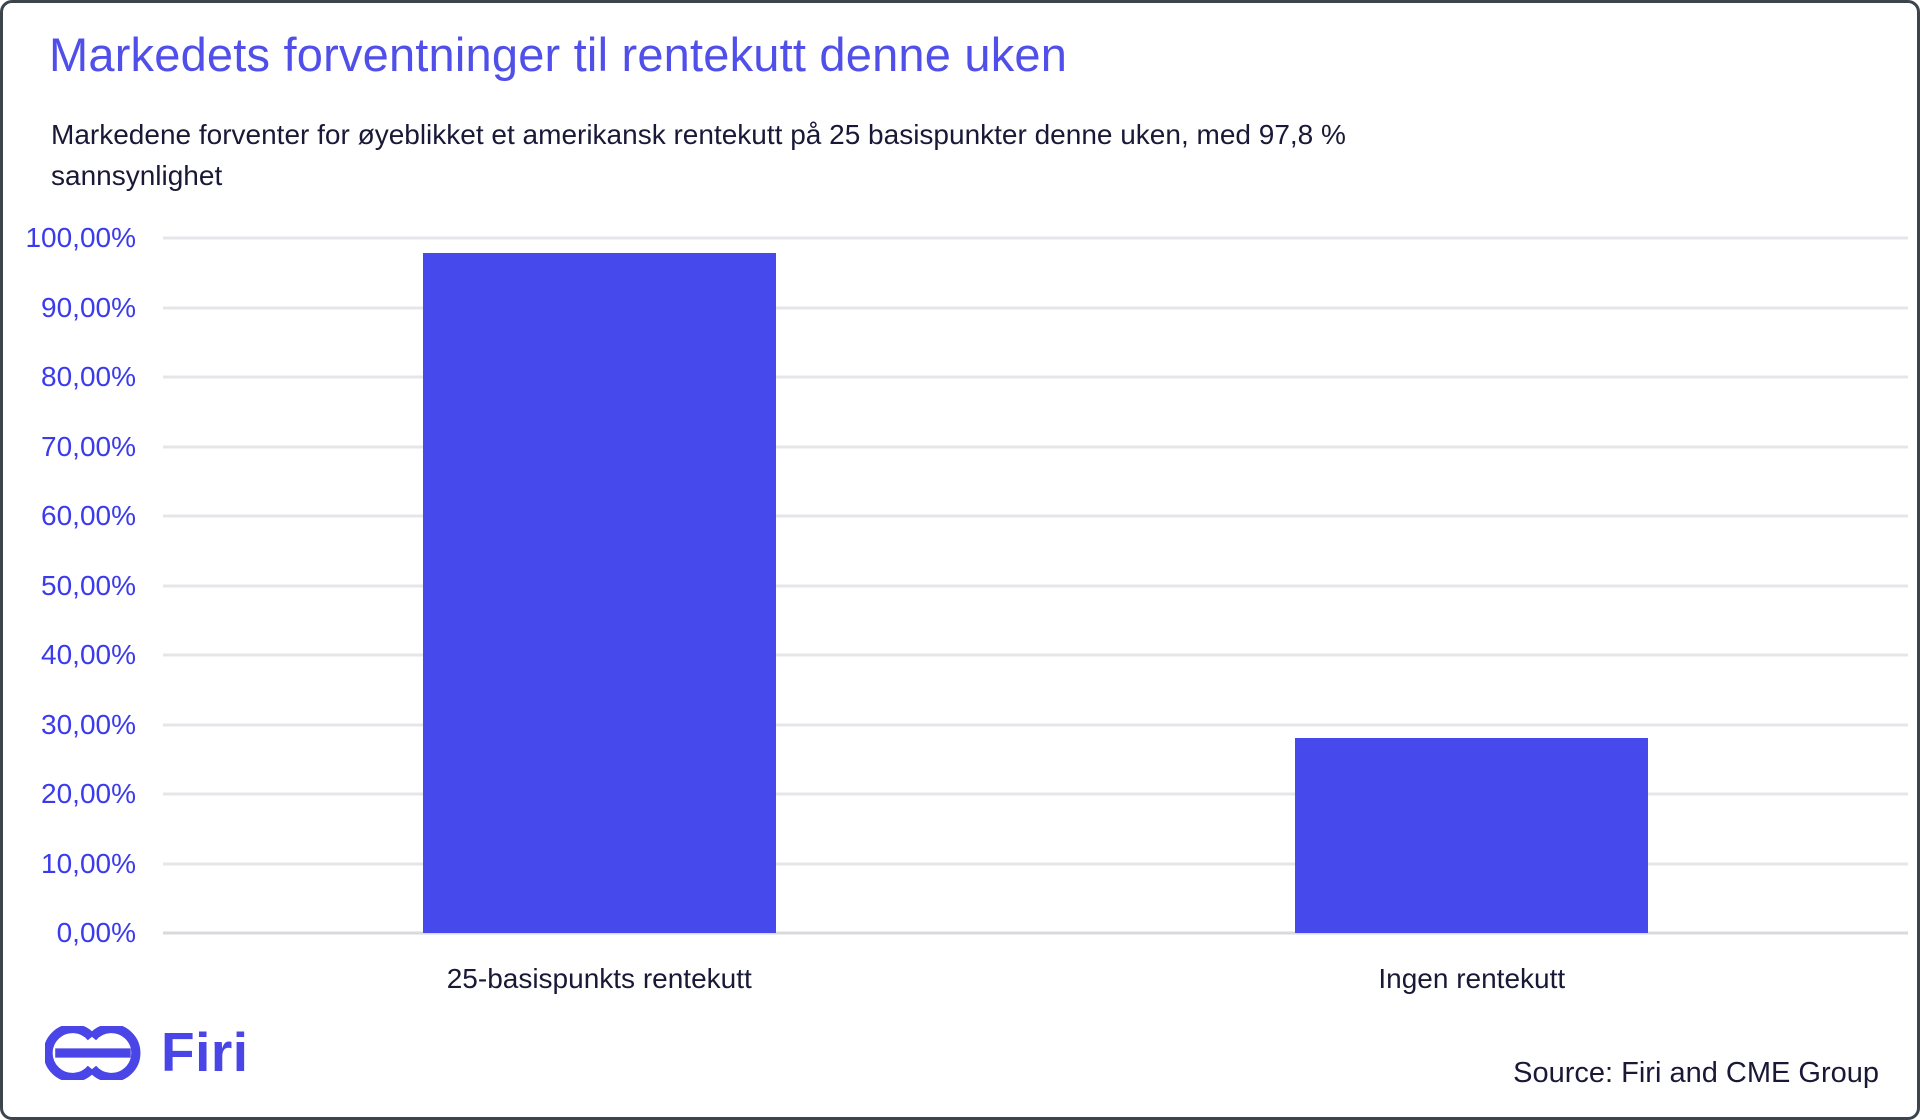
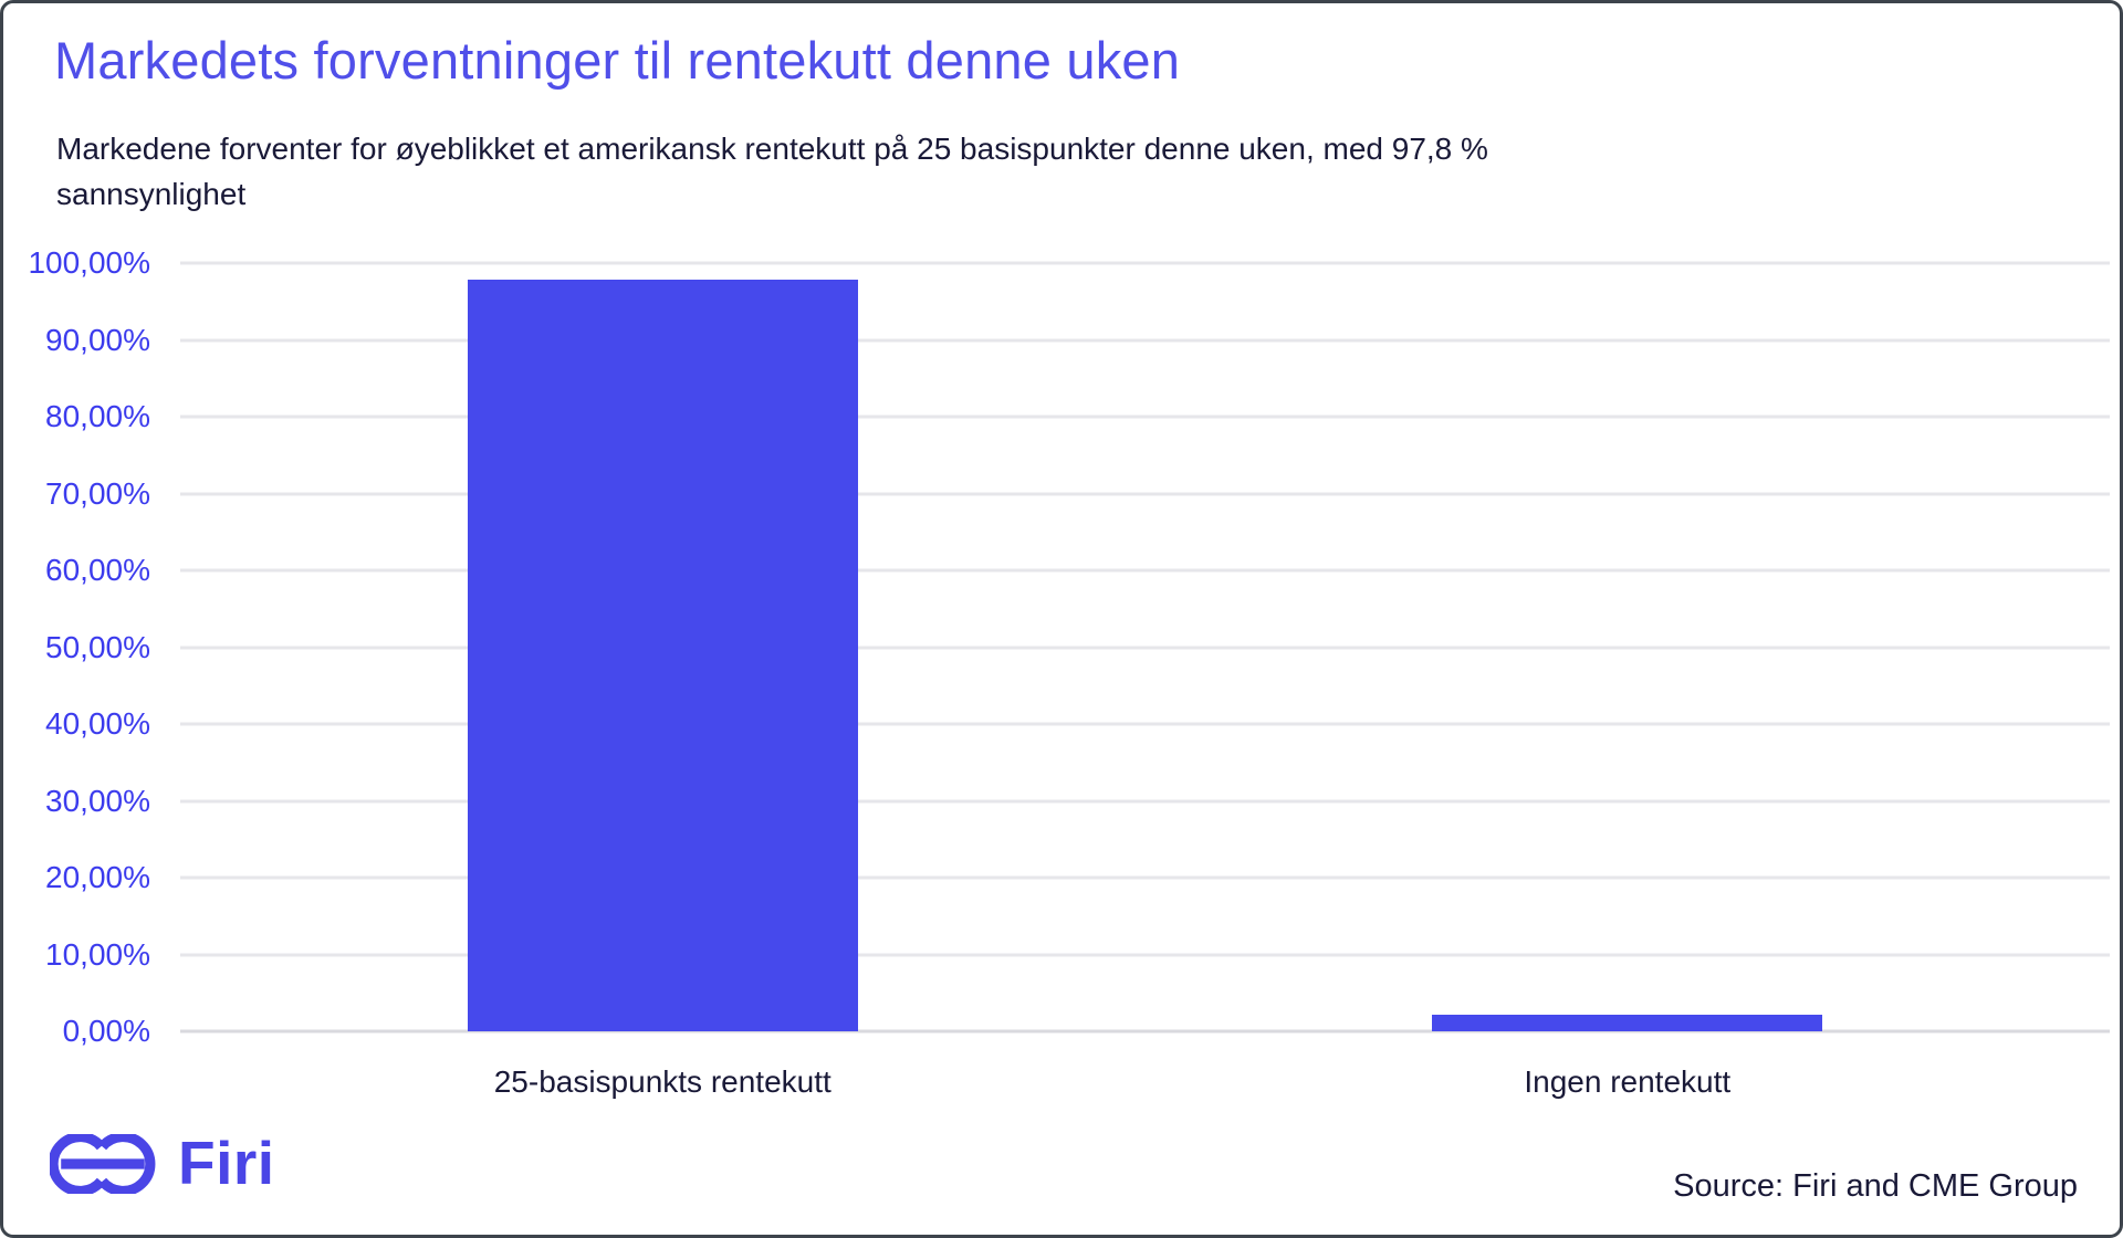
Ingen rentekutt: 28% -> 2%
